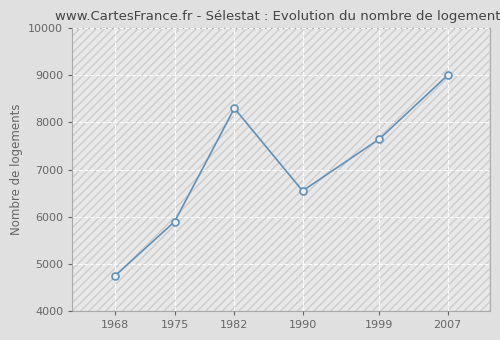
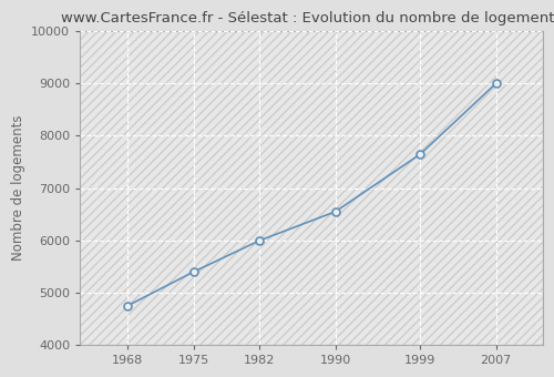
1975: 5900 -> 5400
1982: 8300 -> 6000
